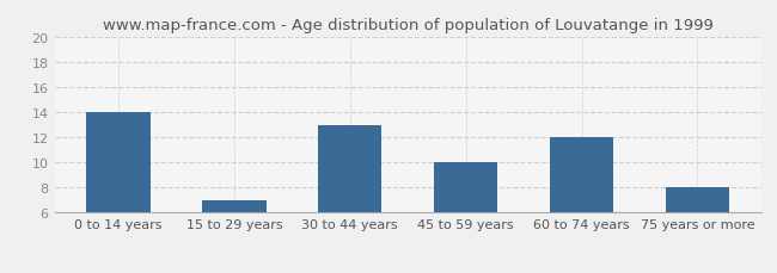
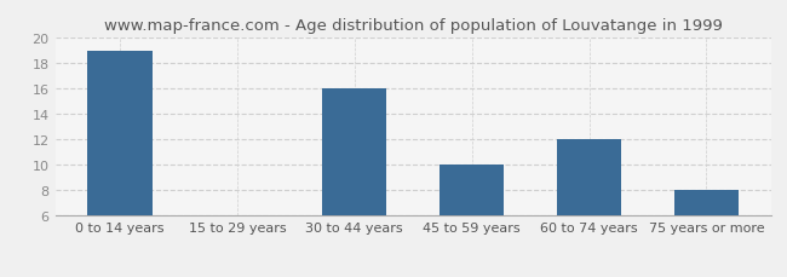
0 to 14 years: 14 -> 19
15 to 29 years: 7 -> 6
30 to 44 years: 13 -> 16
